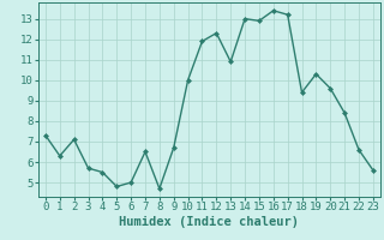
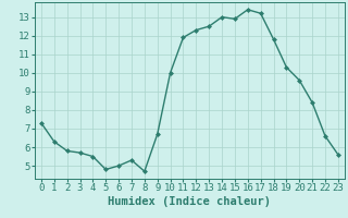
2: 7.1 -> 5.8
7: 6.5 -> 5.3
13: 10.9 -> 12.5
18: 9.4 -> 11.8
